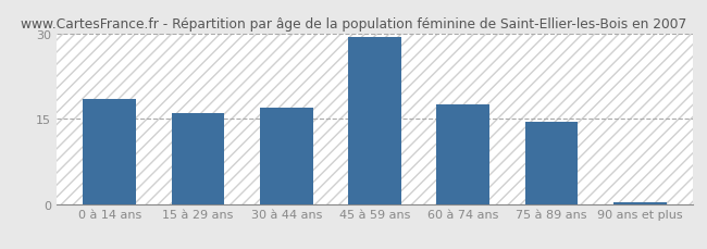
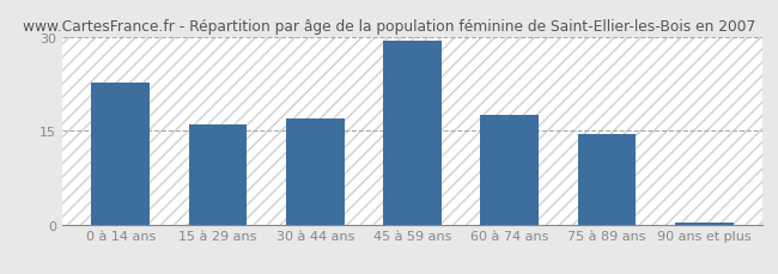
0 à 14 ans: 18.5 -> 22.8
